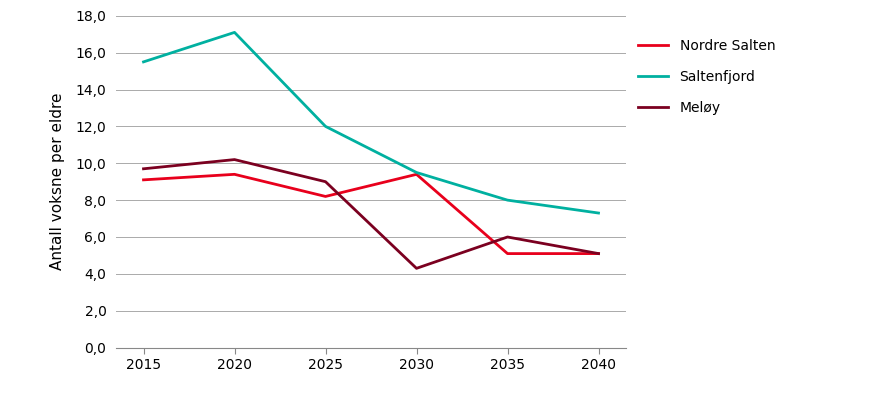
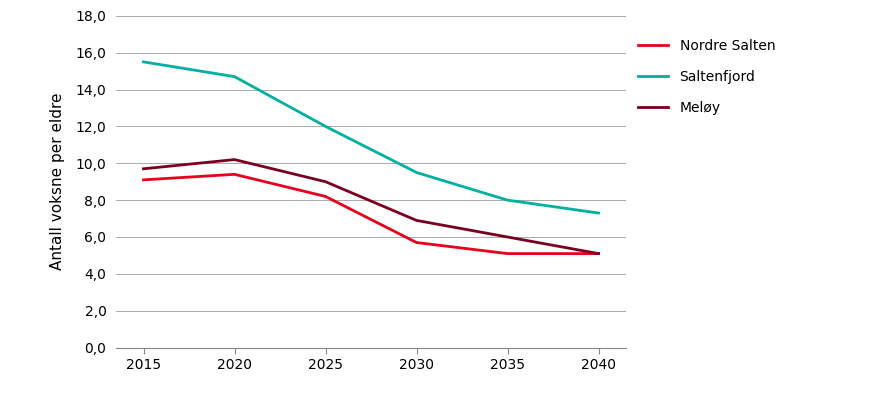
Saltenfjord/2020: 17,1 -> 14,7
Nordre Salten/2030: 9,4 -> 5,7
Meløy/2030: 4,3 -> 6,9
